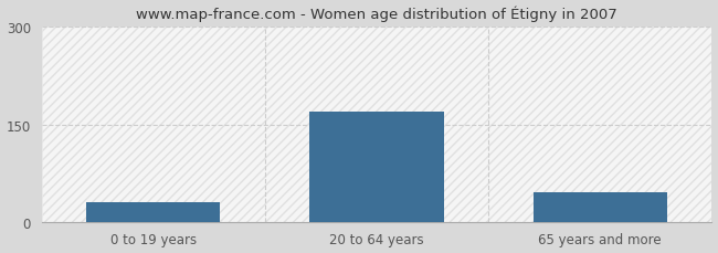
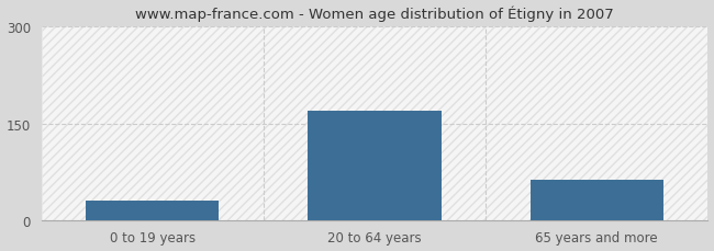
65 years and more: 45 -> 62
